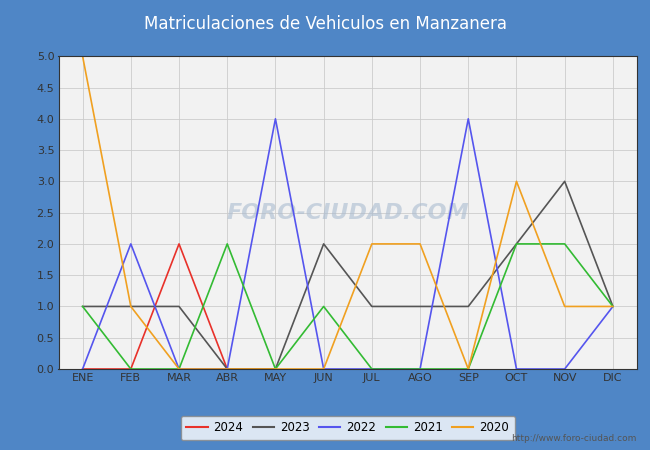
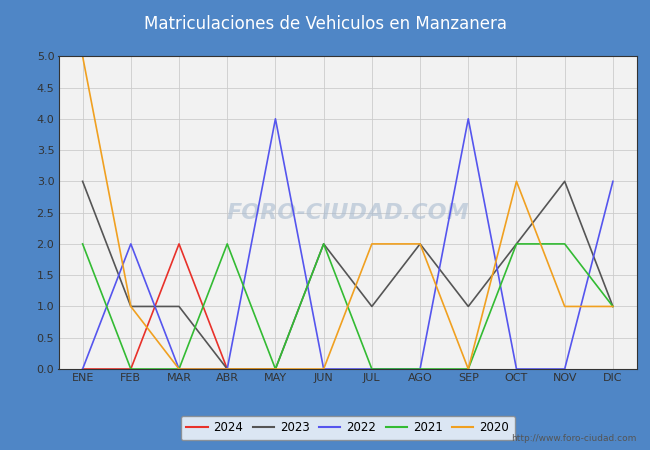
2023/ENE: 1 -> 3
2021/ENE: 1 -> 2
2021/JUN: 1 -> 2
2023/AGO: 1 -> 2
2022/DIC: 1 -> 3
